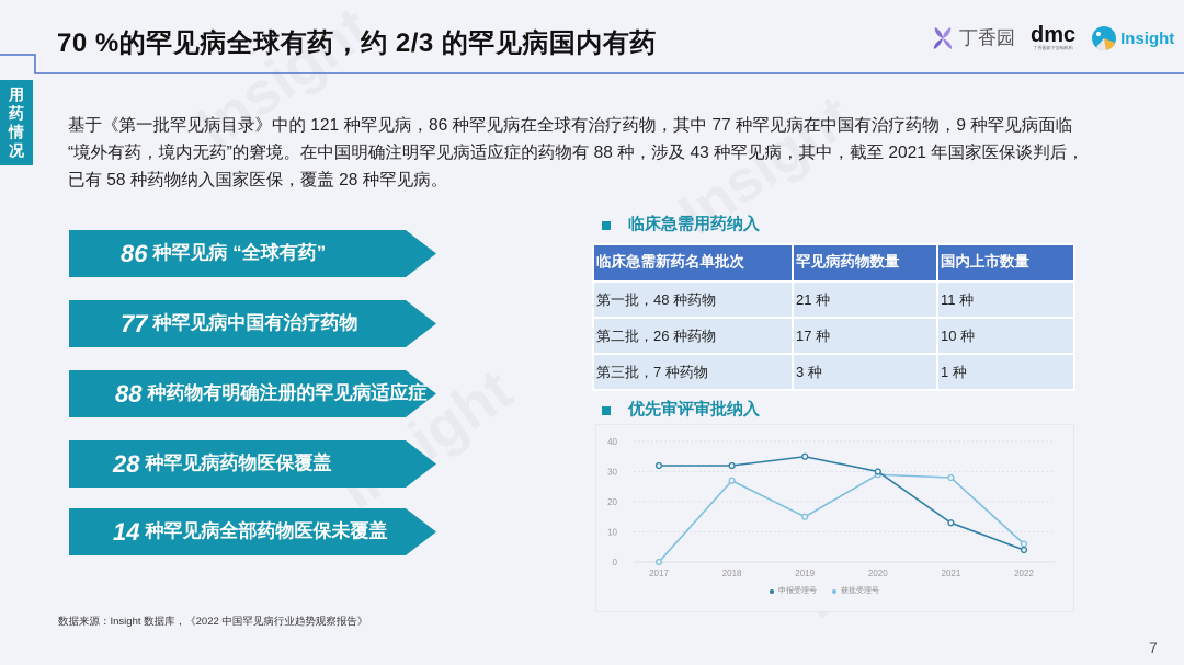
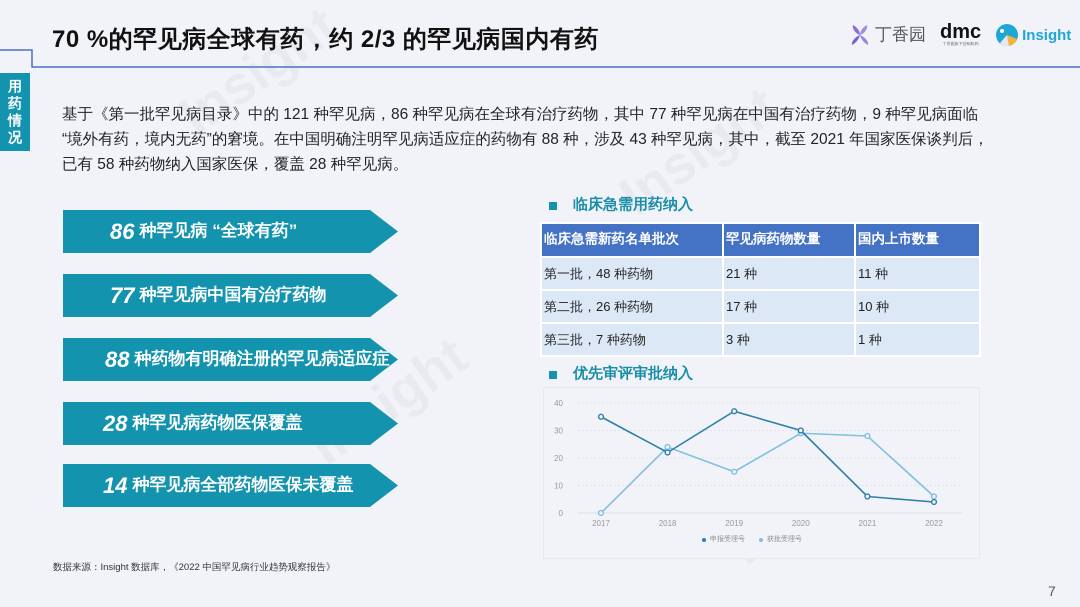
申报受理号/2017: 32 -> 35
申报受理号/2018: 32 -> 22
获批受理号/2018: 27 -> 24
申报受理号/2019: 35 -> 37
申报受理号/2021: 13 -> 6
